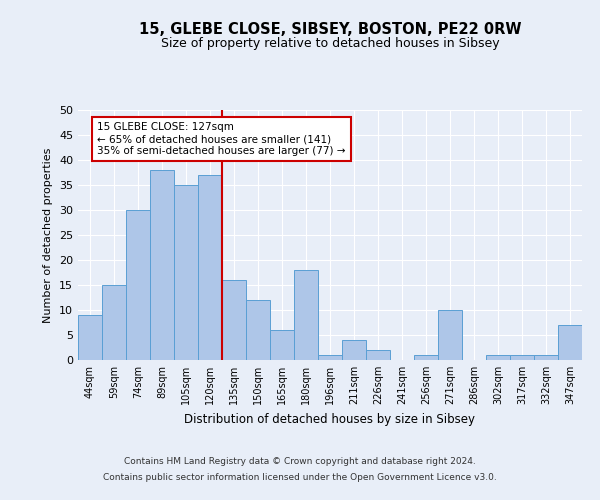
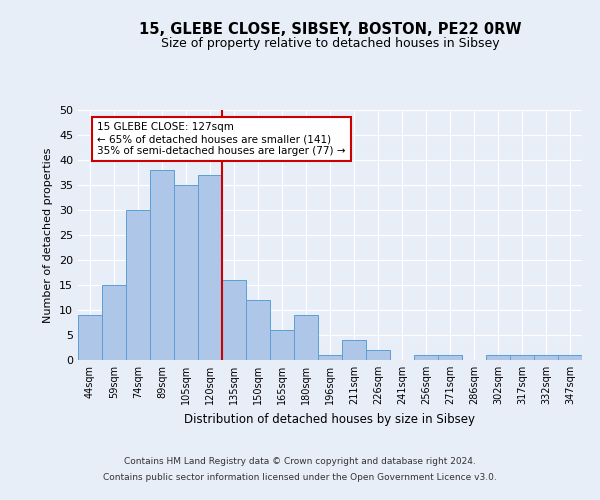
180sqm: 18 -> 9
271sqm: 10 -> 1
347sqm: 7 -> 1
